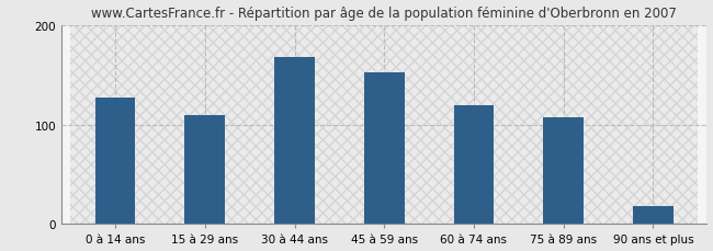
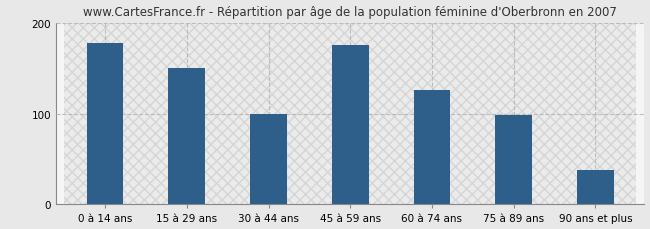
0 à 14 ans: 127 -> 178
15 à 29 ans: 109 -> 150
30 à 44 ans: 168 -> 100
45 à 59 ans: 153 -> 176
60 à 74 ans: 120 -> 126
75 à 89 ans: 107 -> 98
90 ans et plus: 18 -> 38
